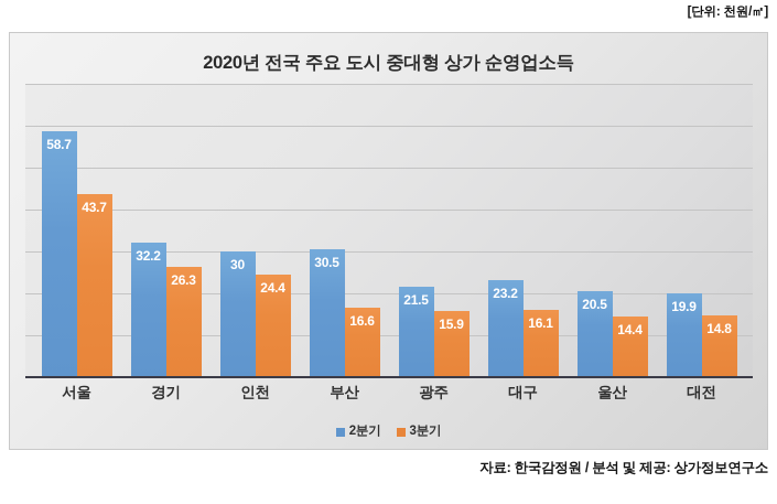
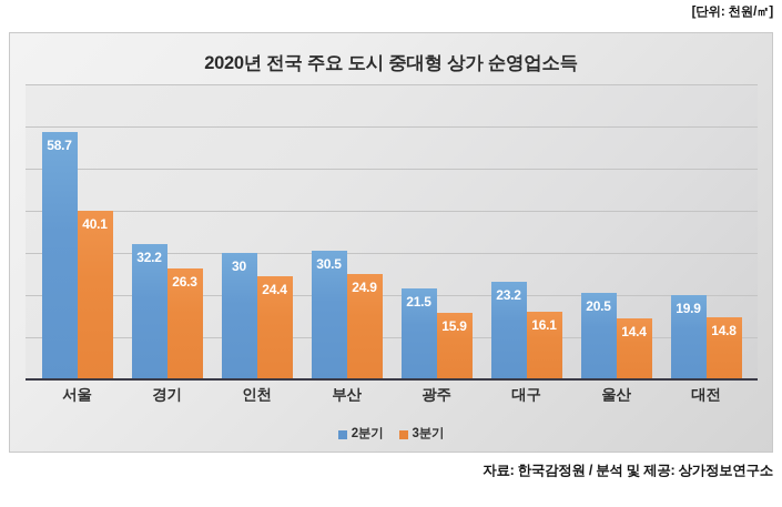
3분기/서울: 43.7 -> 40.1
3분기/부산: 16.6 -> 24.9
